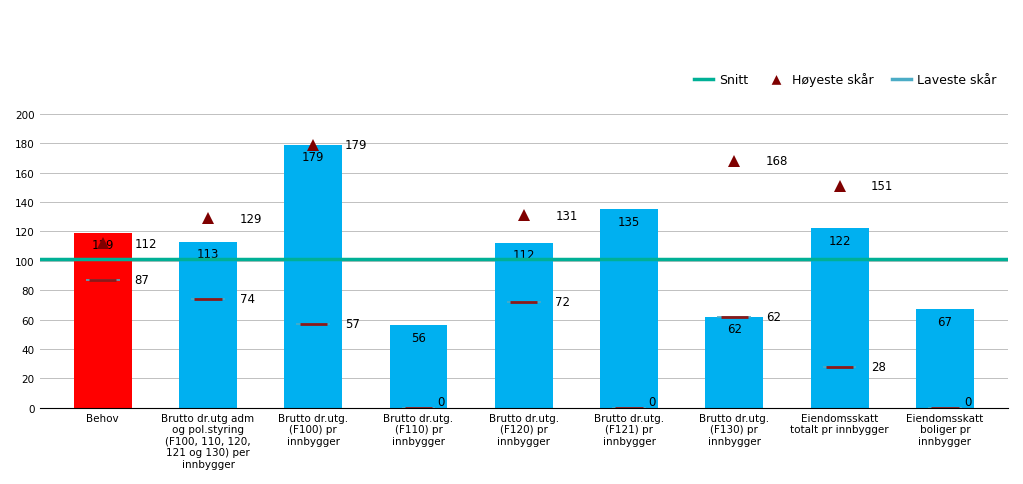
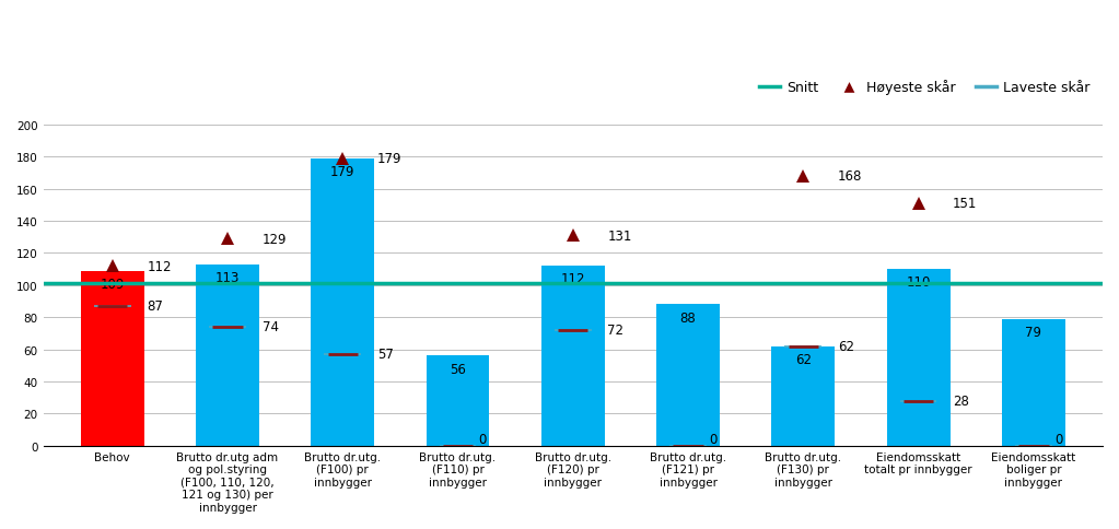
Behov: 119 -> 109
Brutto dr.utg. (F121) pr innbygger: 135 -> 88
Eiendomsskatt totalt pr innbygger: 122 -> 110
Eiendomsskatt boliger pr innbygger: 67 -> 79
